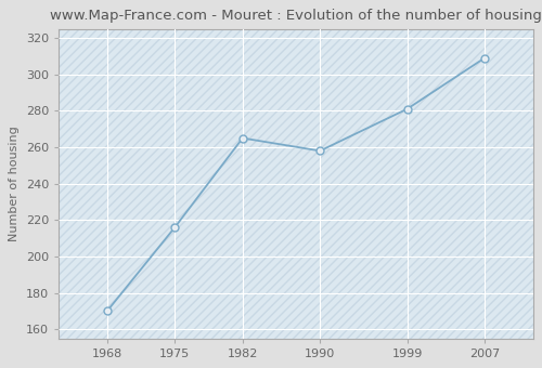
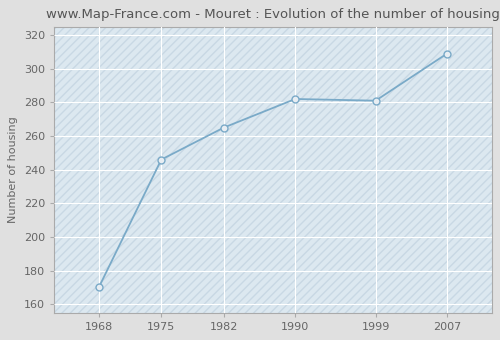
1975: 216 -> 246
1990: 258 -> 282
